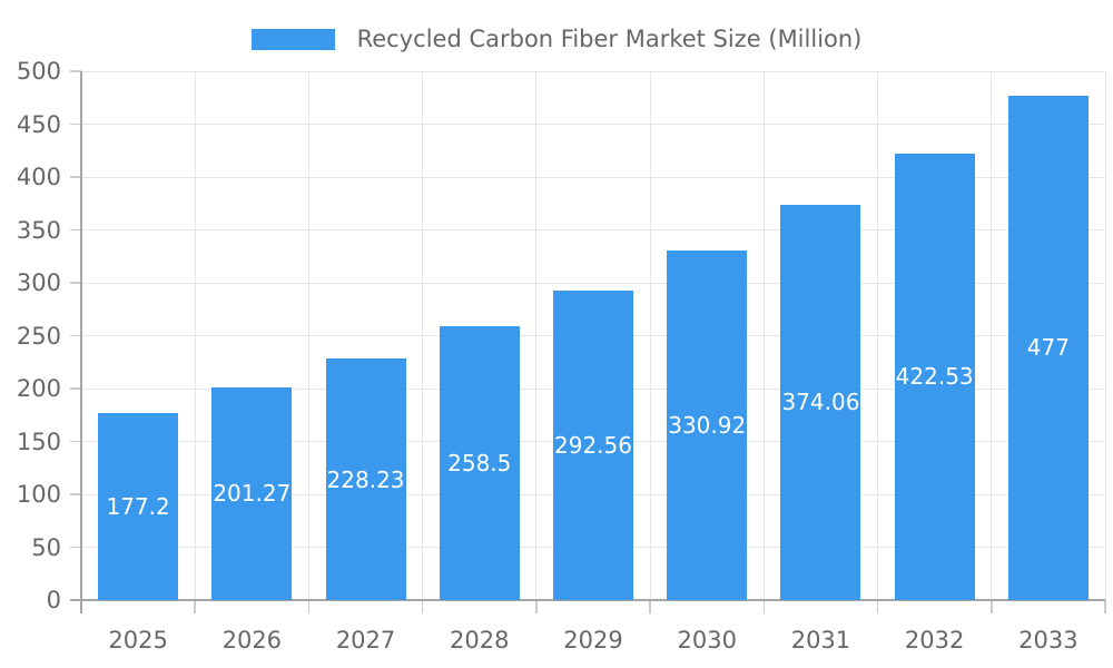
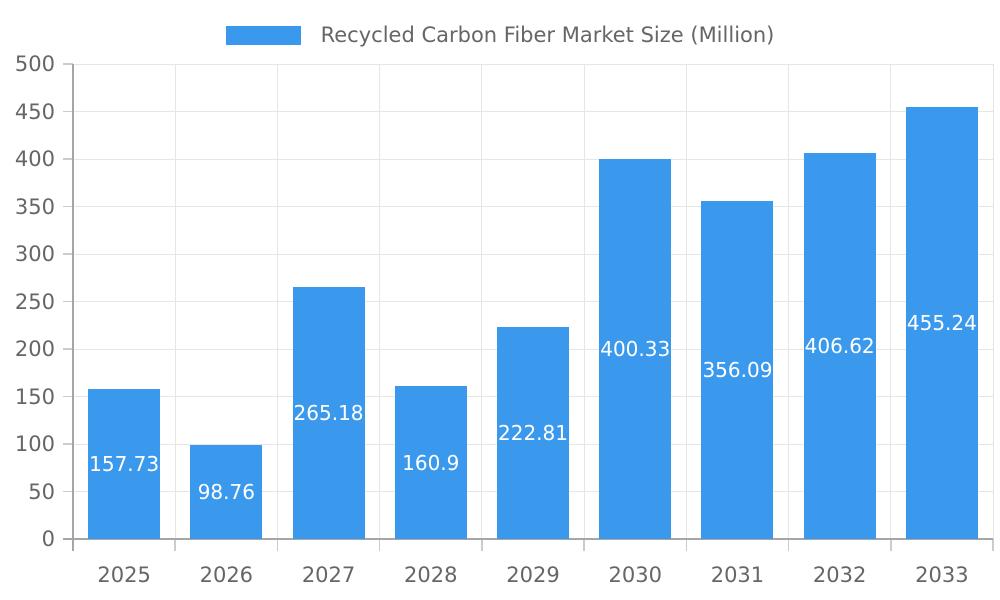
2025: 177.2 -> 157.73
2026: 201.27 -> 98.76
2027: 228.23 -> 265.18
2028: 258.5 -> 160.9
2029: 292.56 -> 222.81
2030: 330.92 -> 400.33
2031: 374.06 -> 356.09
2032: 422.53 -> 406.62
2033: 477 -> 455.24
